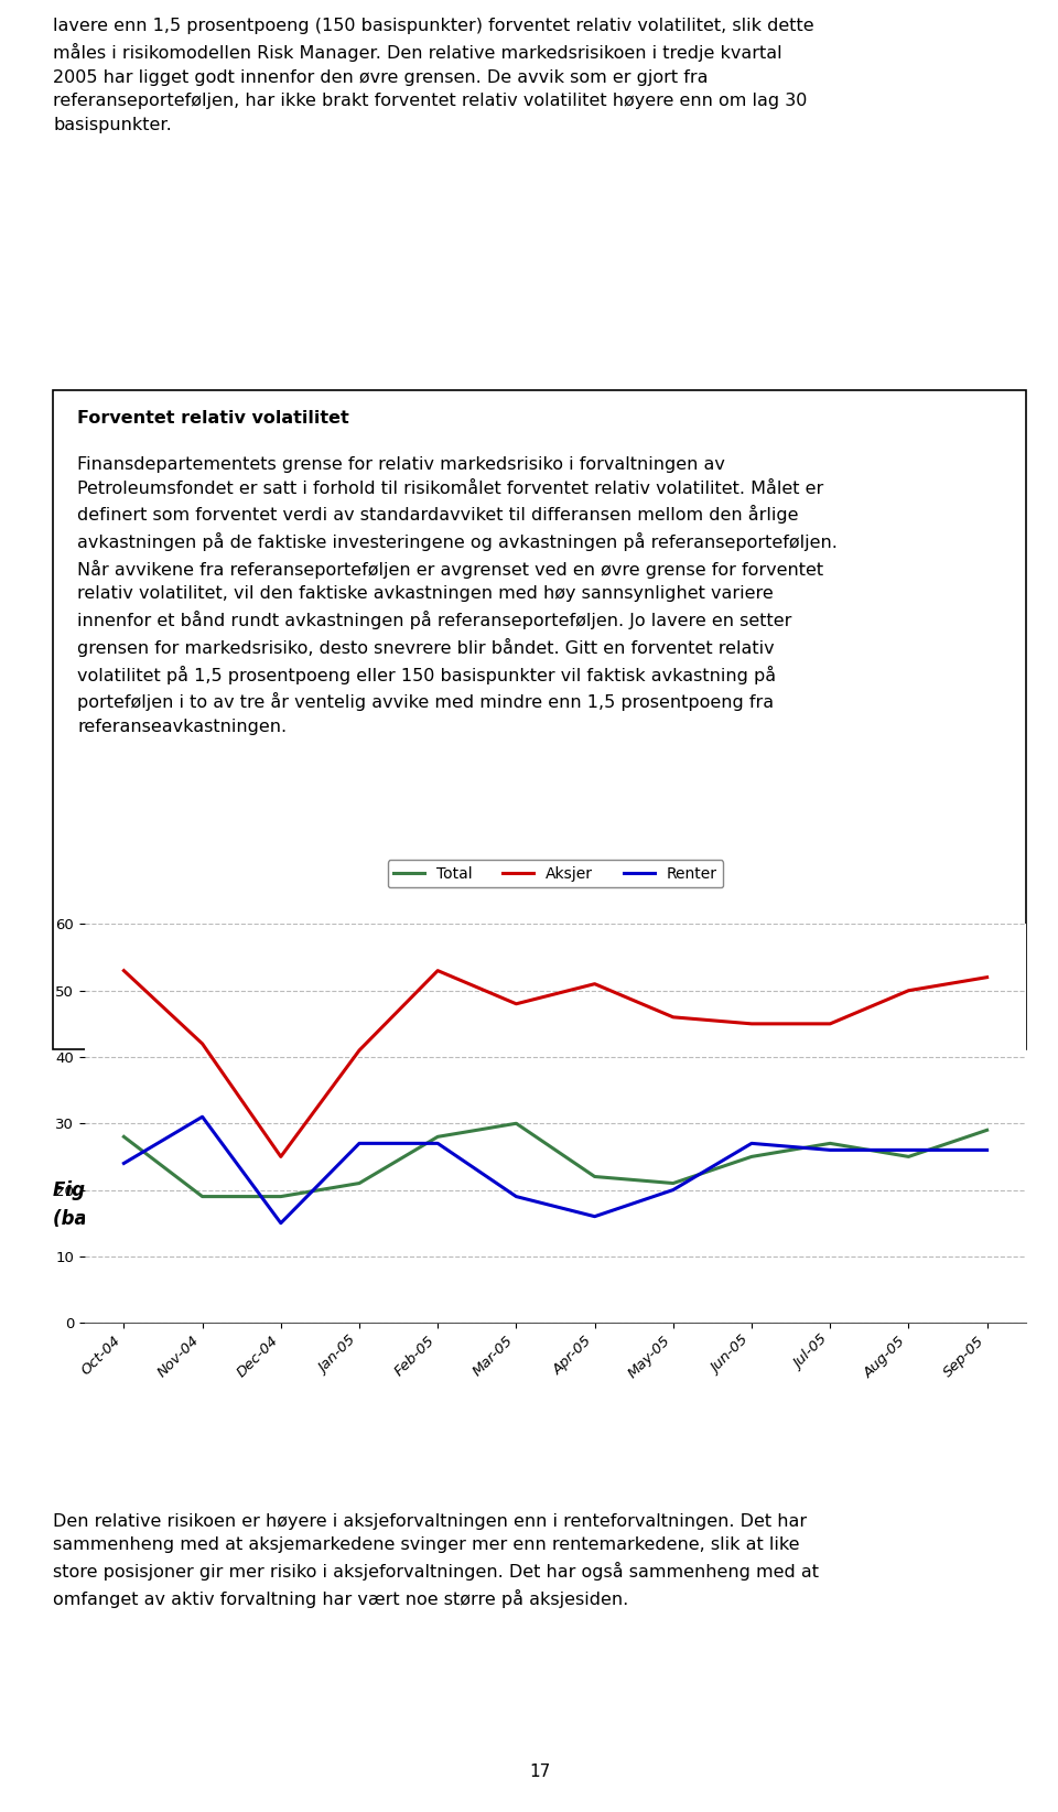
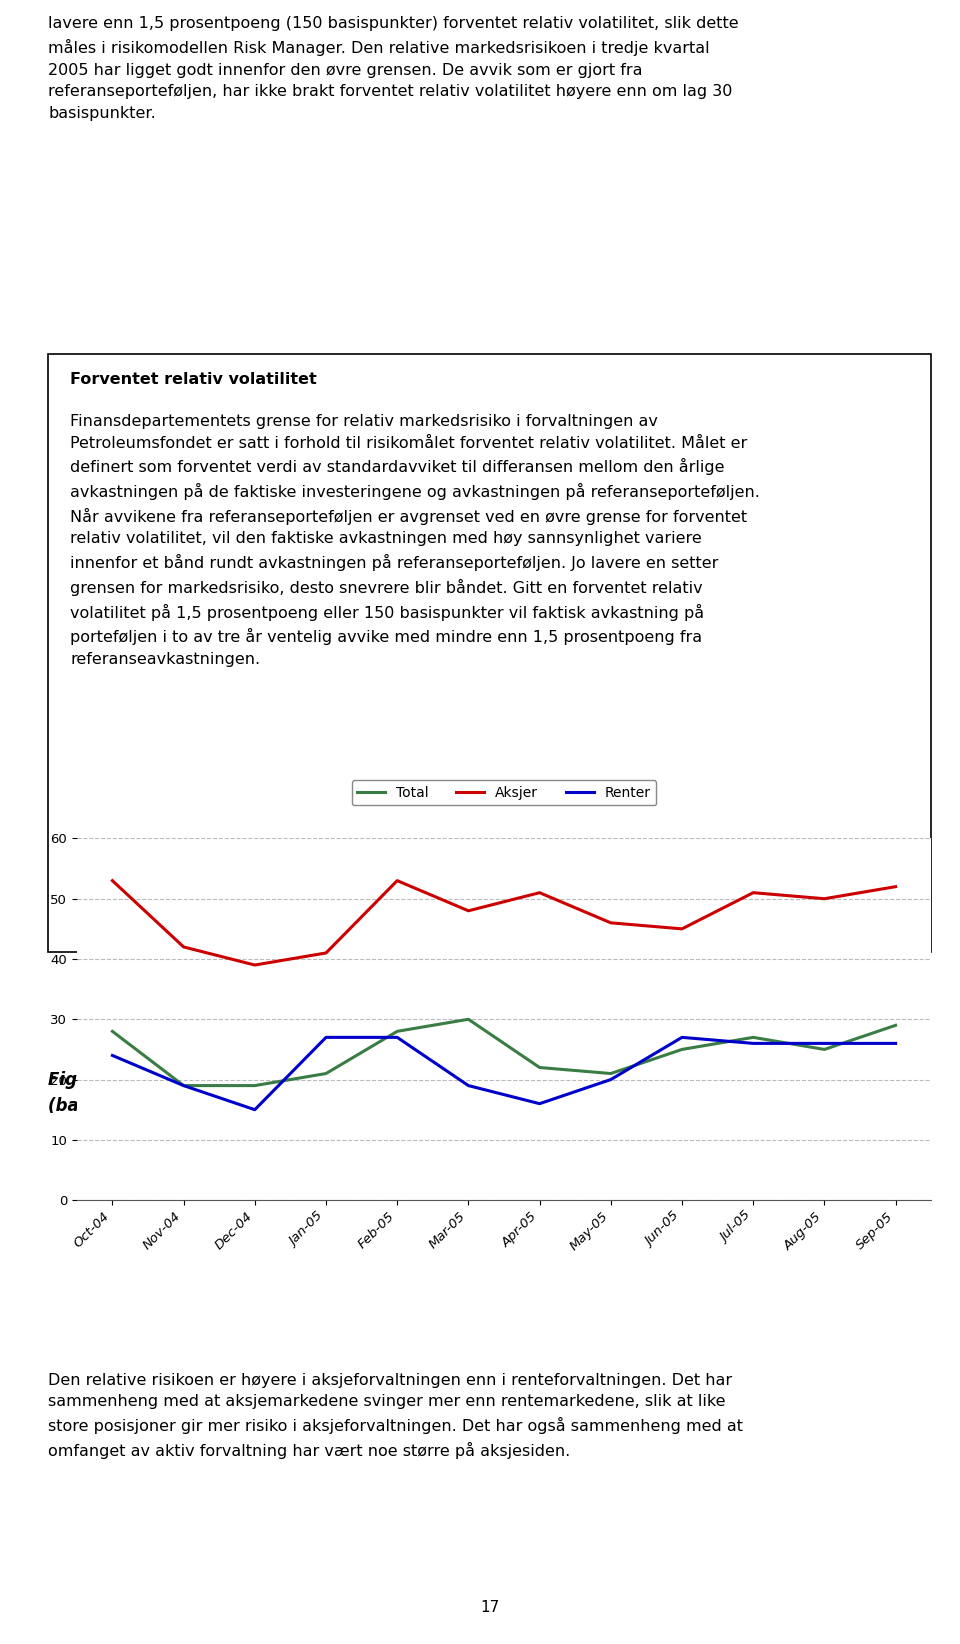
Renter/Nov-04: 31 -> 19
Aksjer/Dec-04: 25 -> 39
Aksjer/Jul-05: 45 -> 51
